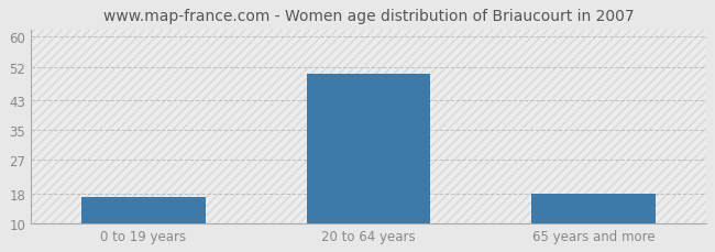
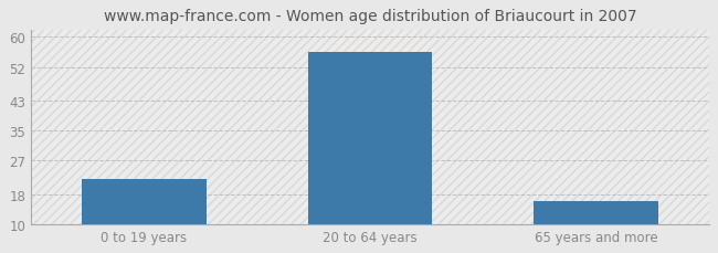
0 to 19 years: 17 -> 22
20 to 64 years: 50 -> 56
65 years and more: 18 -> 16
